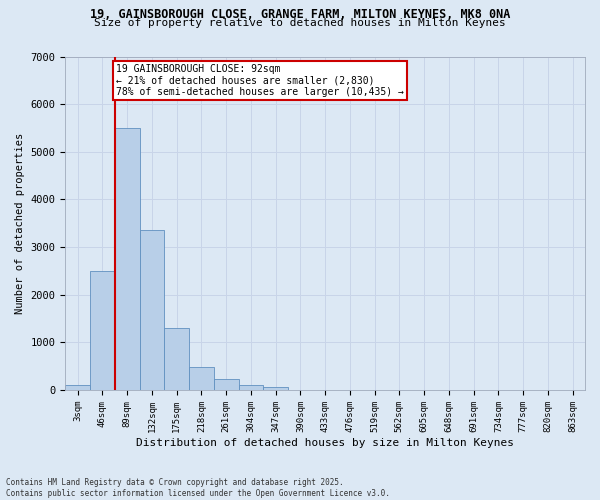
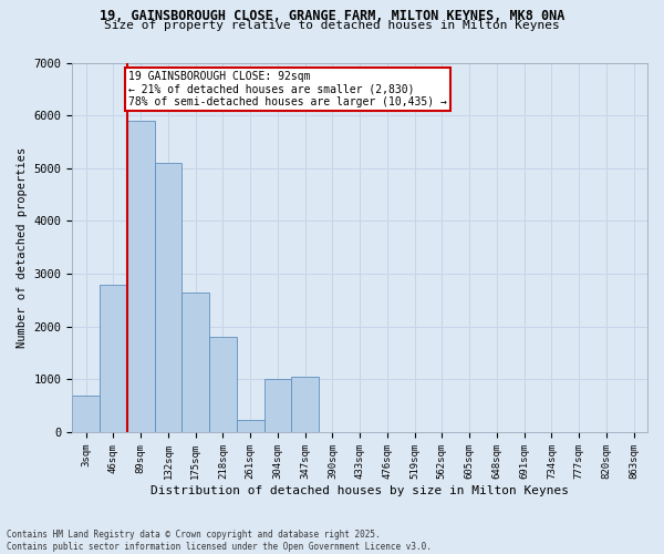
3sqm: 100 -> 700
46sqm: 2500 -> 2800
89sqm: 5500 -> 5900
132sqm: 3350 -> 5100
175sqm: 1300 -> 2650
218sqm: 480 -> 1800
304sqm: 100 -> 1000
347sqm: 70 -> 1050
